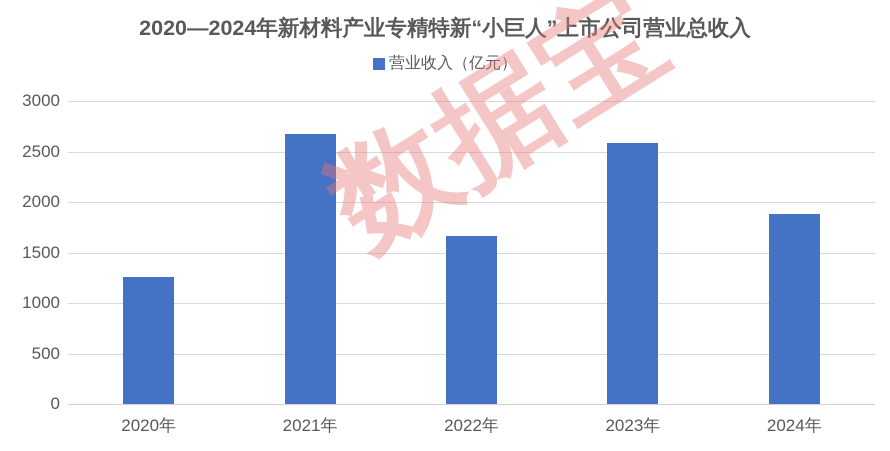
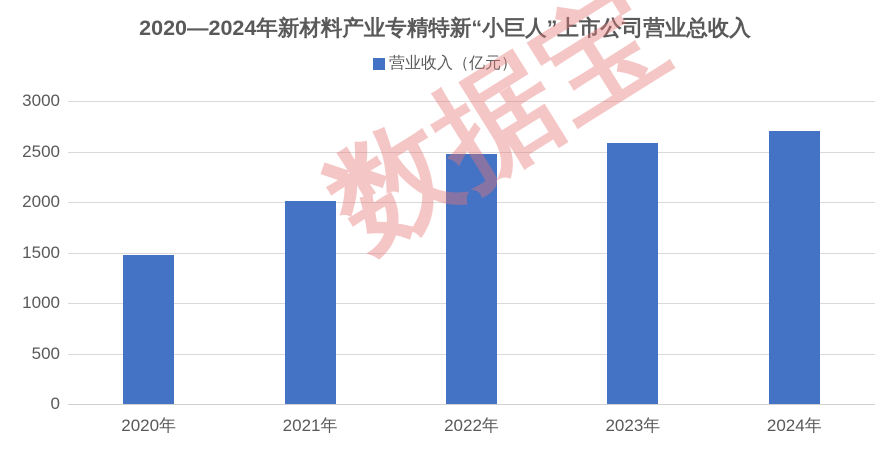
2020年: 1260 -> 1480
2021年: 2670 -> 2010
2022年: 1660 -> 2480
2024年: 1880 -> 2700
